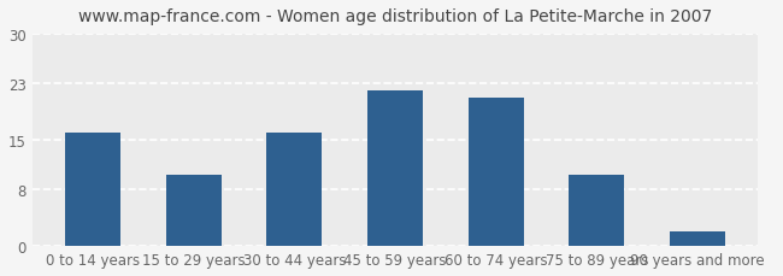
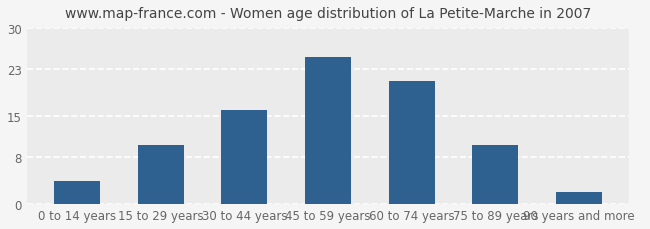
0 to 14 years: 16 -> 4
45 to 59 years: 22 -> 25
